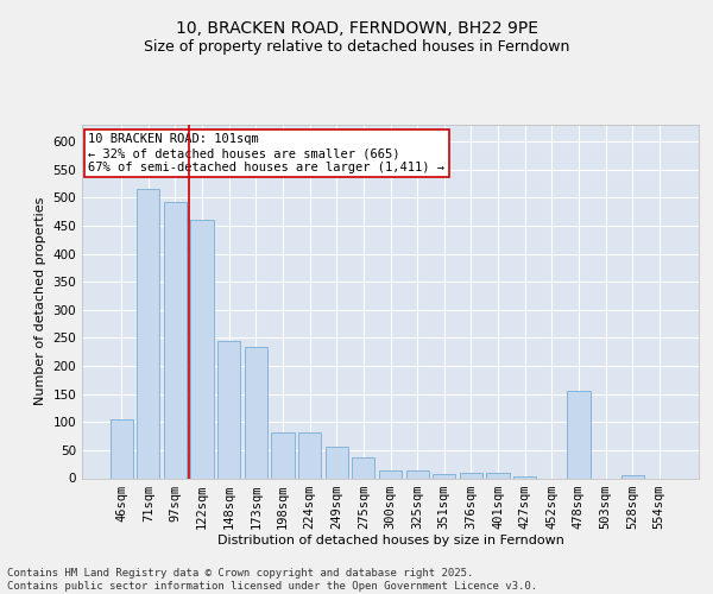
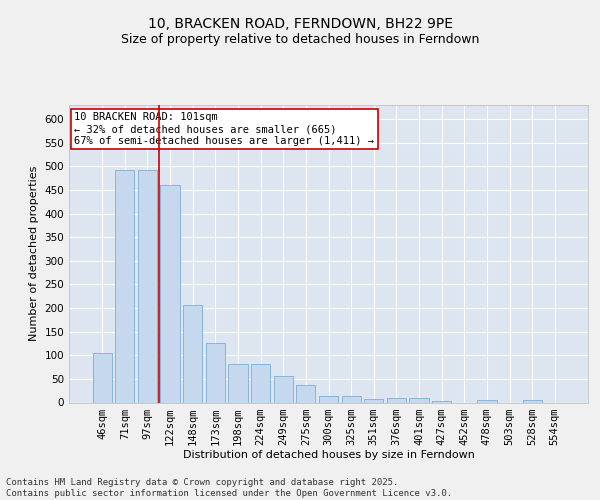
71sqm: 515 -> 493
148sqm: 245 -> 207
173sqm: 235 -> 125
478sqm: 155 -> 5
